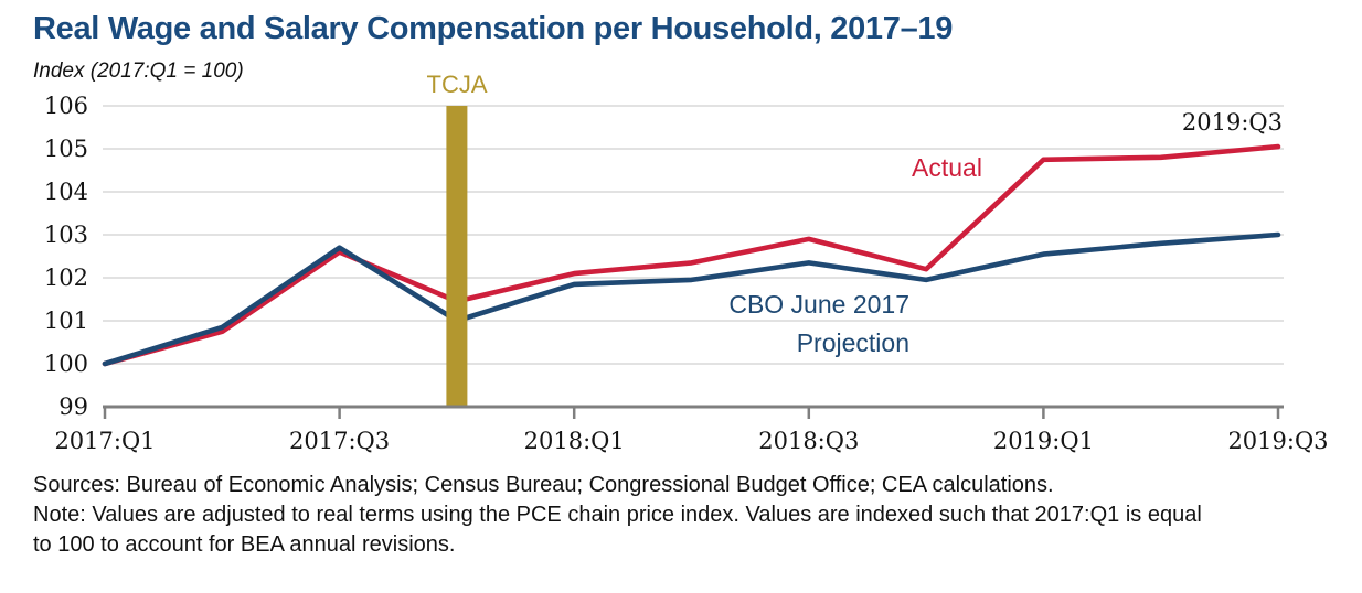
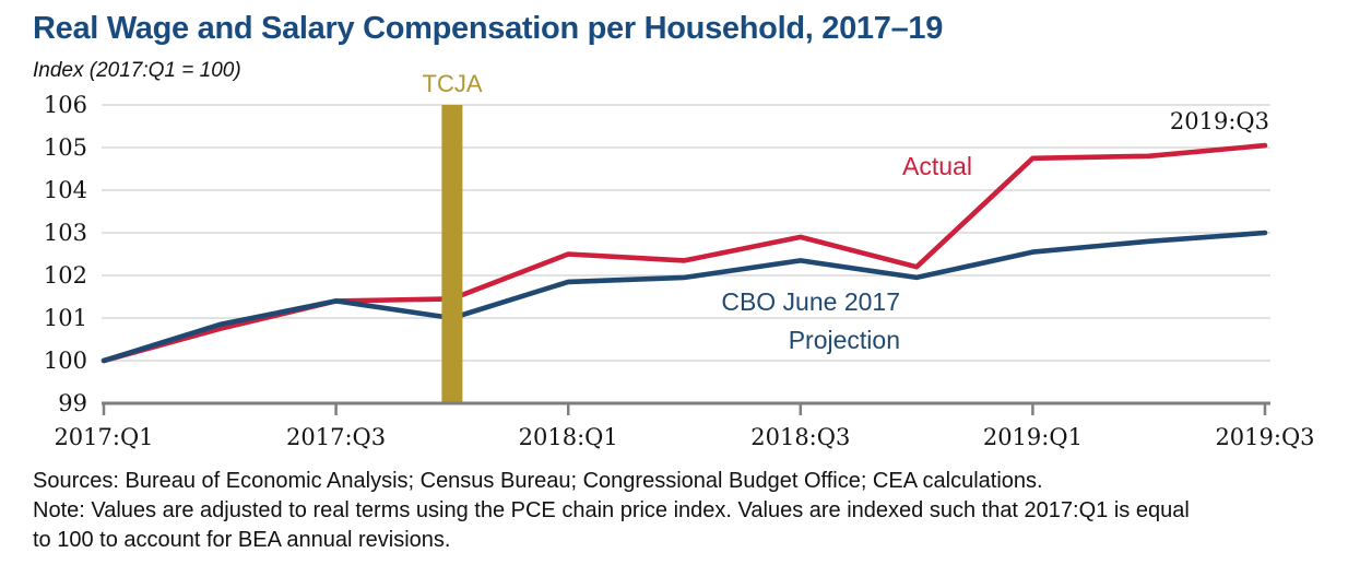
Actual/2017:Q3: 102.6 -> 101.4
CBO June 2017 Projection/2017:Q3: 102.7 -> 101.4
Actual/2018:Q1: 102.1 -> 102.5
